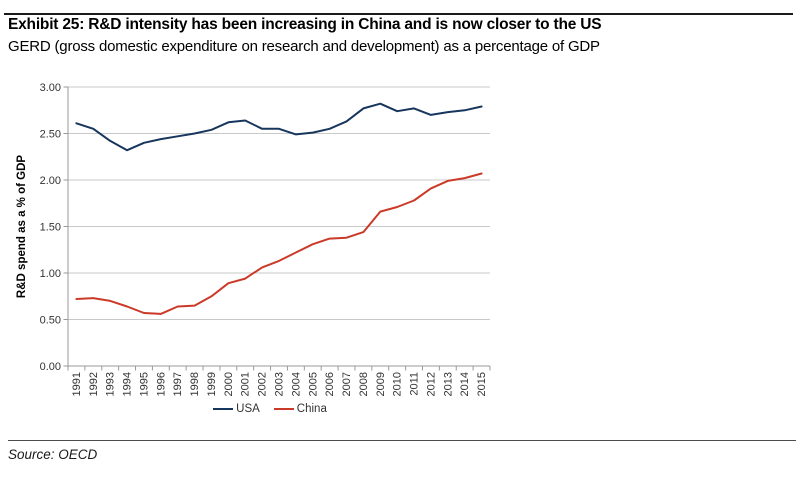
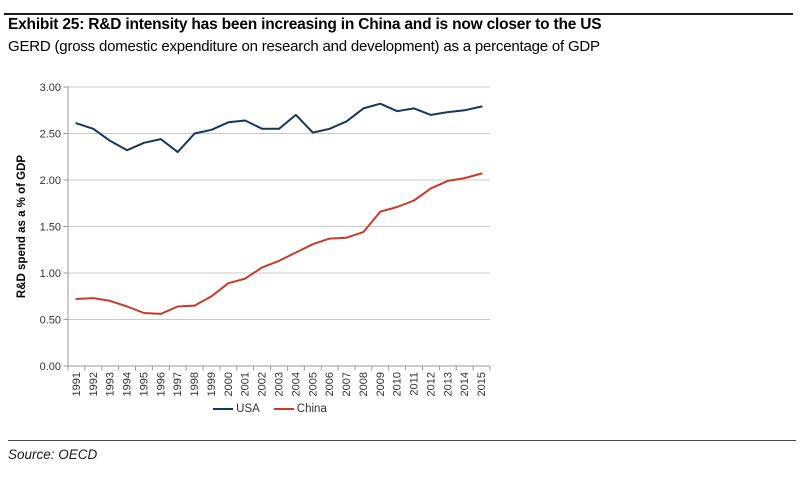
USA/1997: 2.5 -> 2.3
USA/2004: 2.5 -> 2.7
